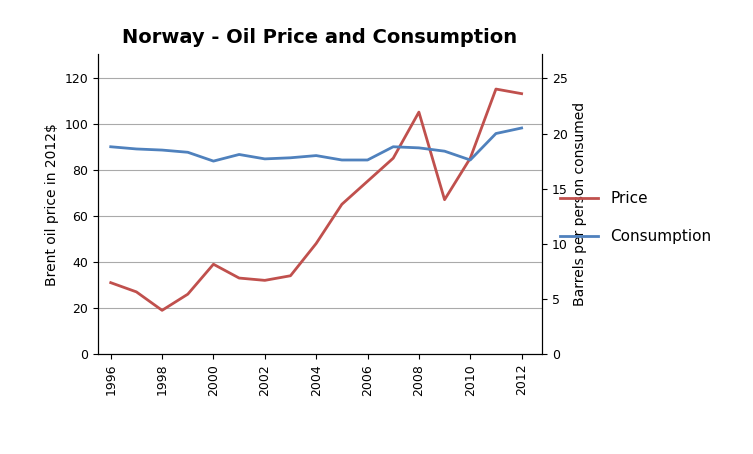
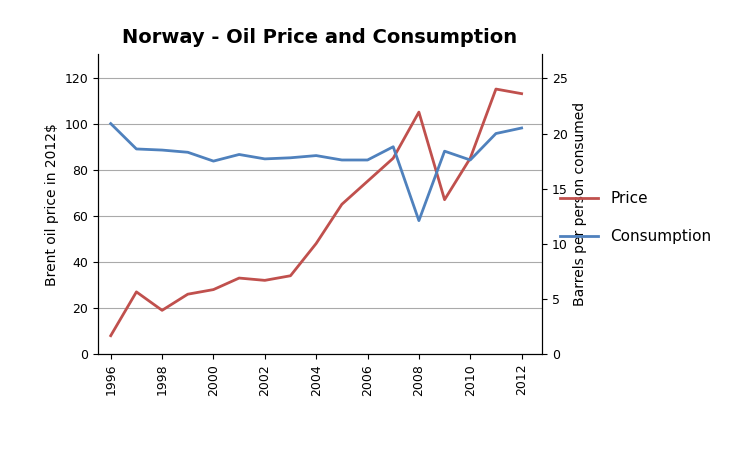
Price/1996: 31 -> 8
Consumption/1996: 18.8 -> 20.9
Price/2000: 39 -> 28
Consumption/2008: 18.7 -> 12.1
